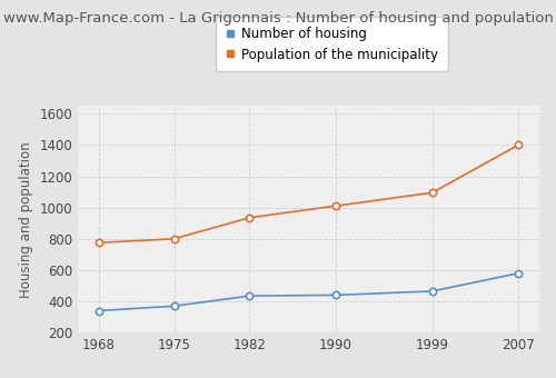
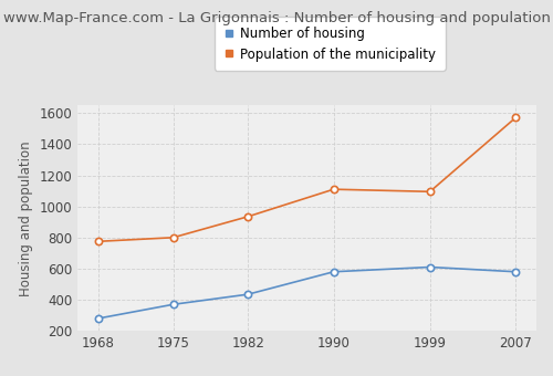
Number of housing/1968: 340 -> 280
Number of housing/1990: 440 -> 580
Population of the municipality/1990: 1010 -> 1110
Number of housing/1999: 460 -> 610
Population of the municipality/2007: 1400 -> 1570
